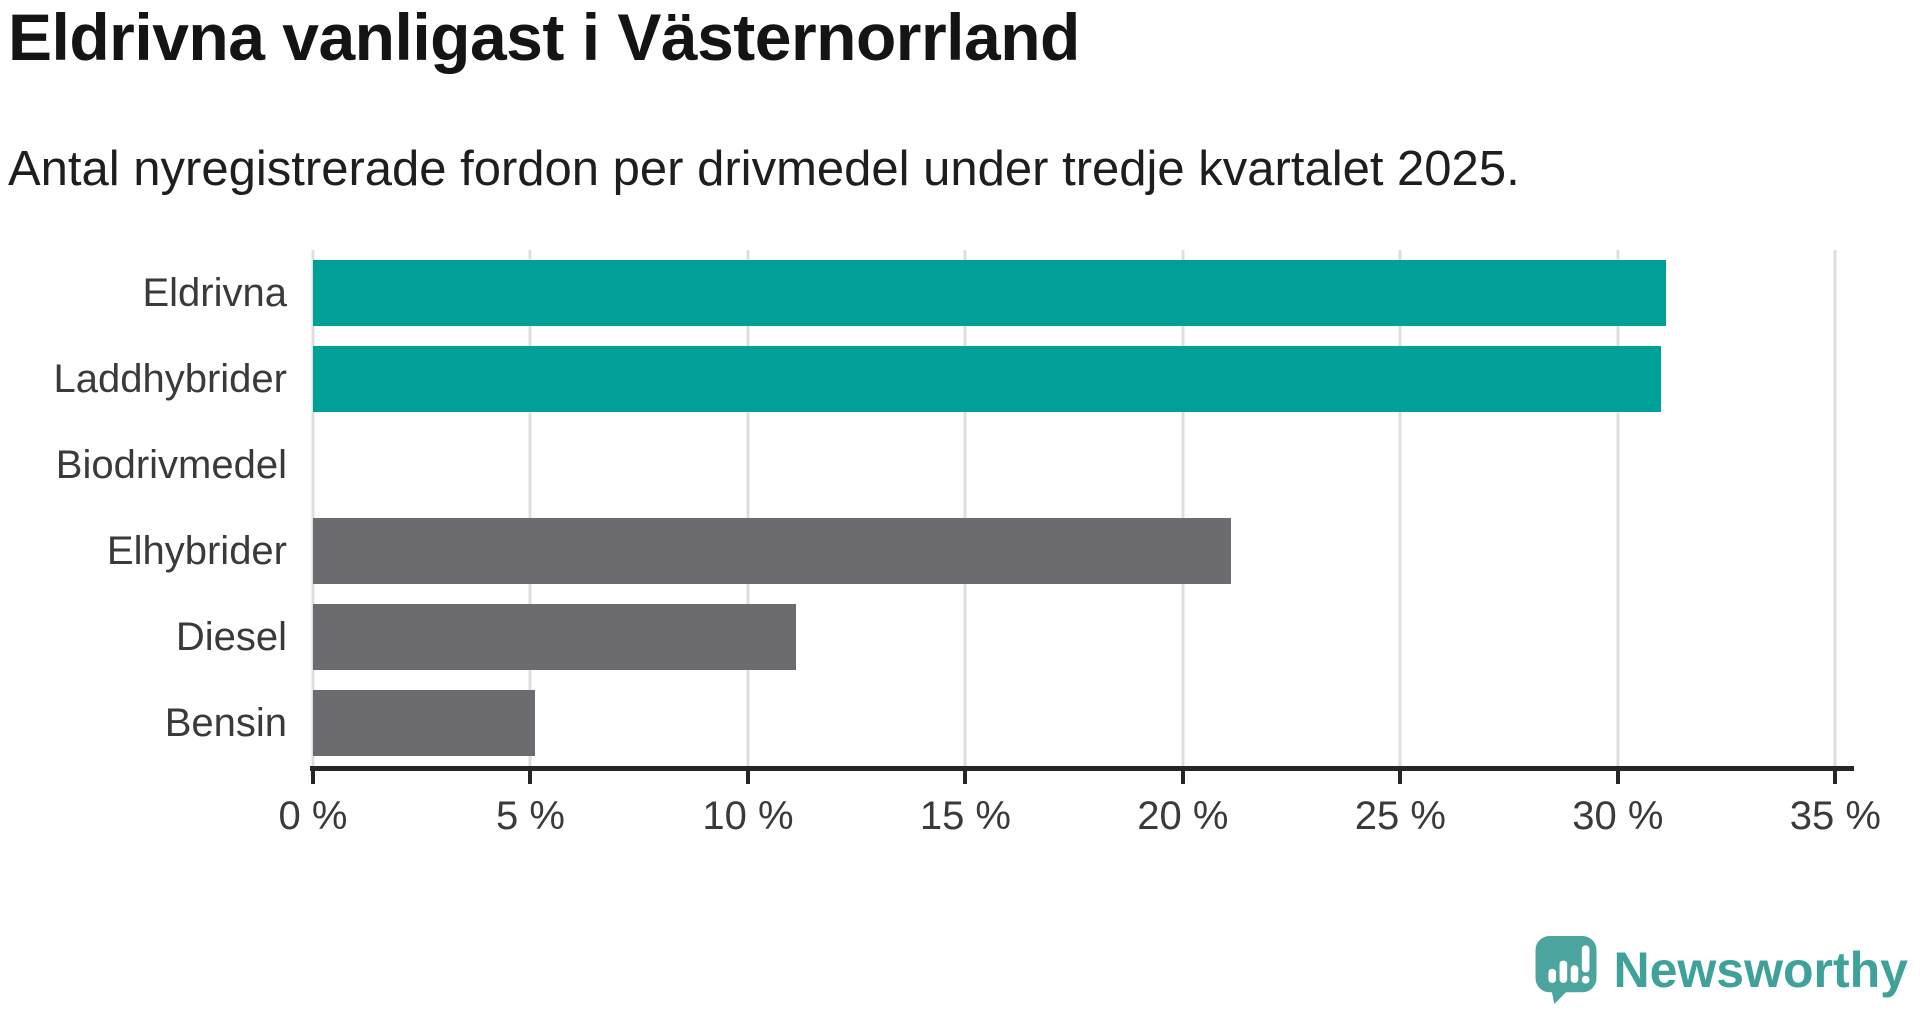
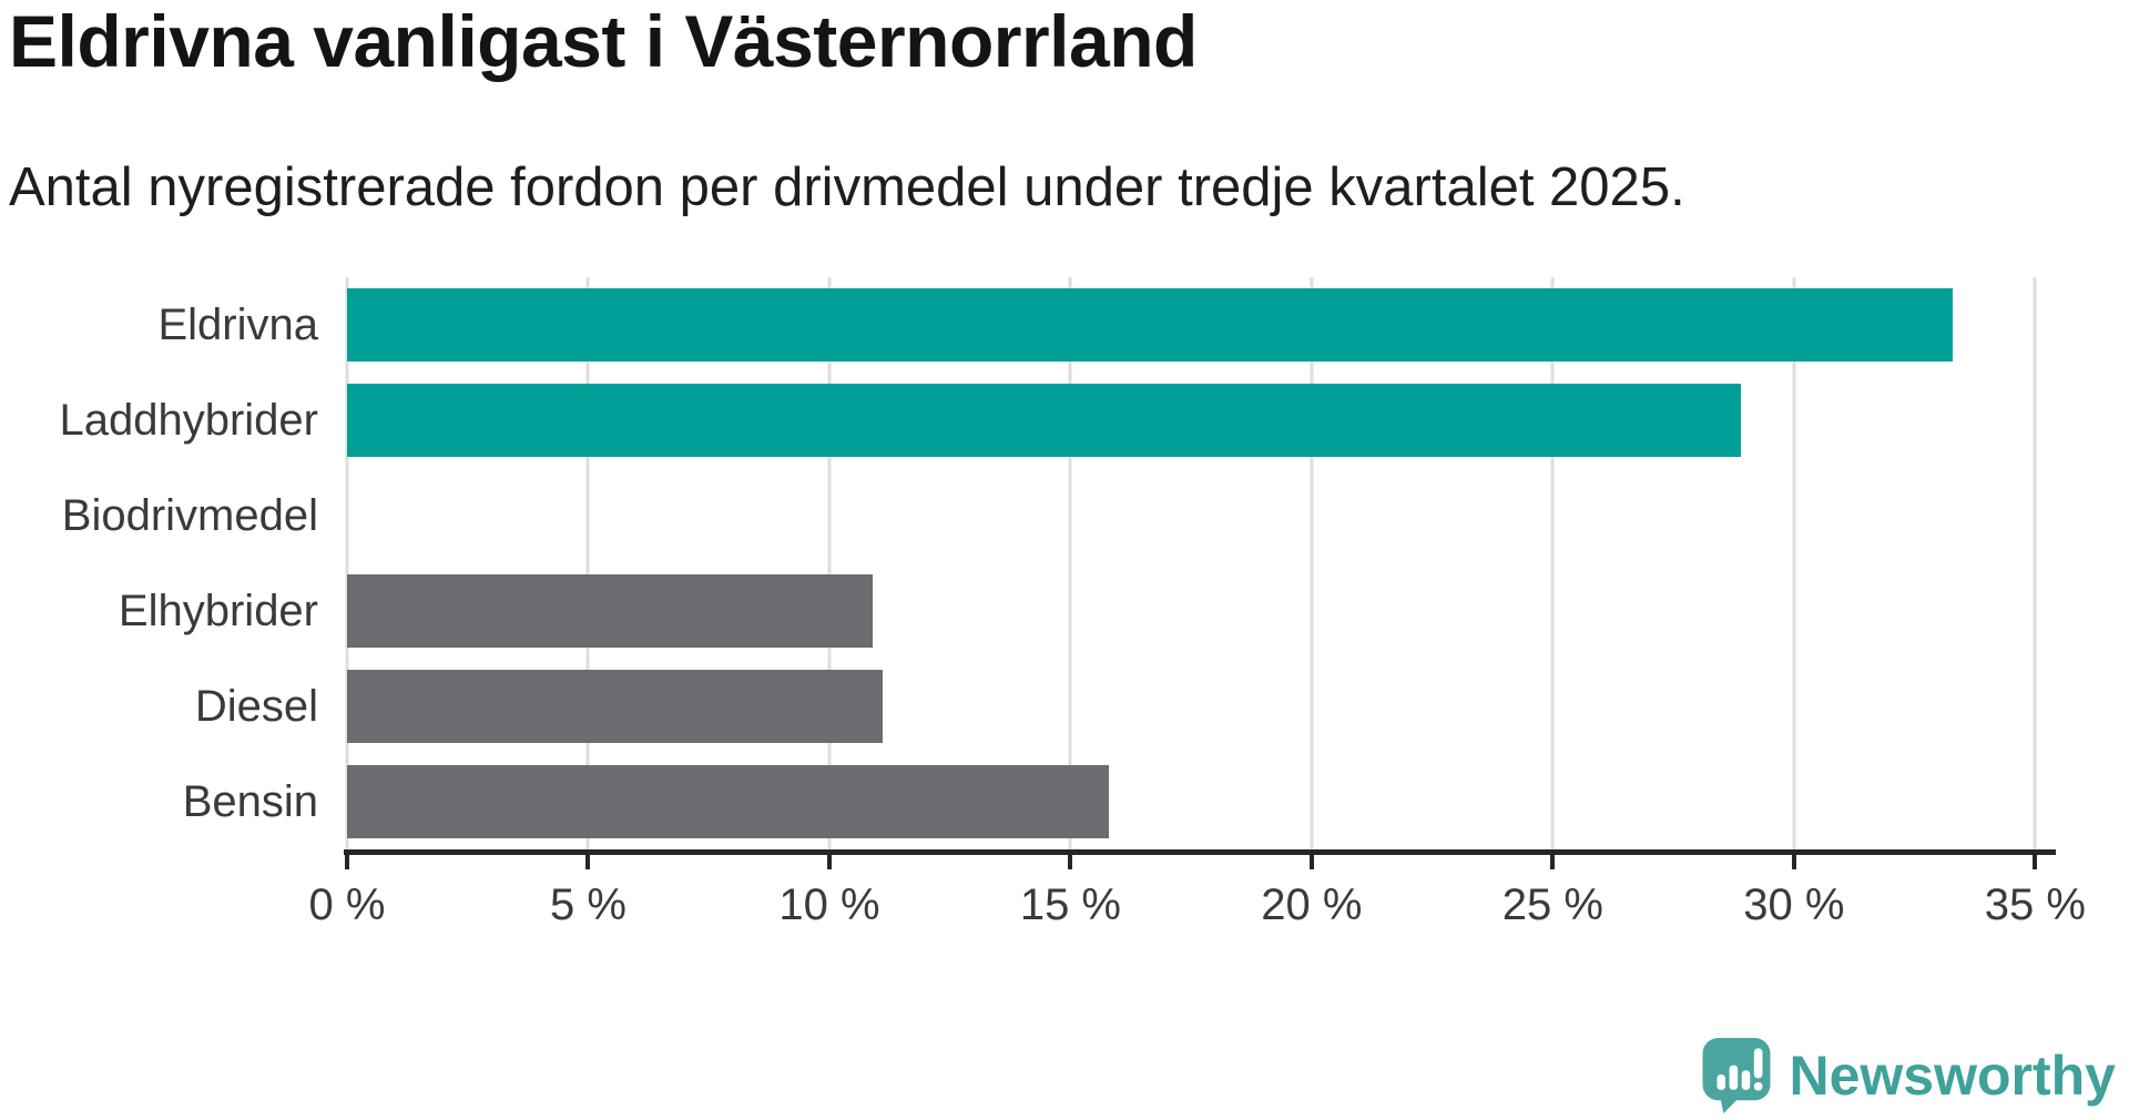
Eldrivna: 31.1% -> 33.3%
Laddhybrider: 31.0% -> 28.9%
Elhybrider: 21.1% -> 10.9%
Bensin: 5.1% -> 15.8%
